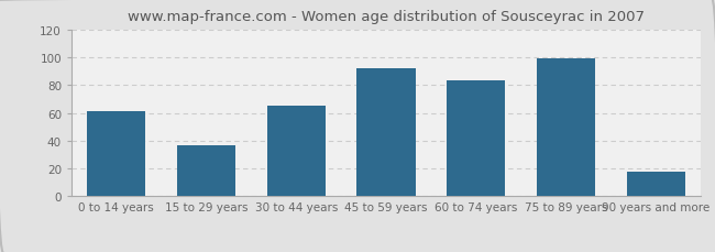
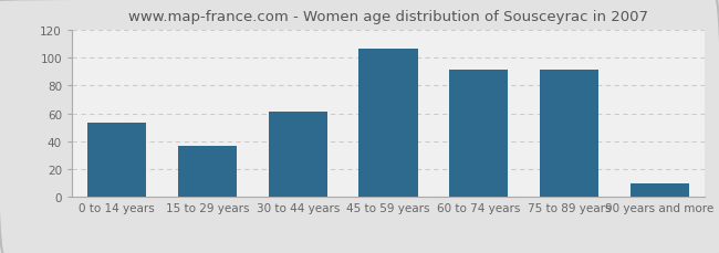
0 to 14 years: 61 -> 53
30 to 44 years: 65 -> 61
45 to 59 years: 92 -> 106
60 to 74 years: 83 -> 91
75 to 89 years: 99 -> 91
90 years and more: 18 -> 10
